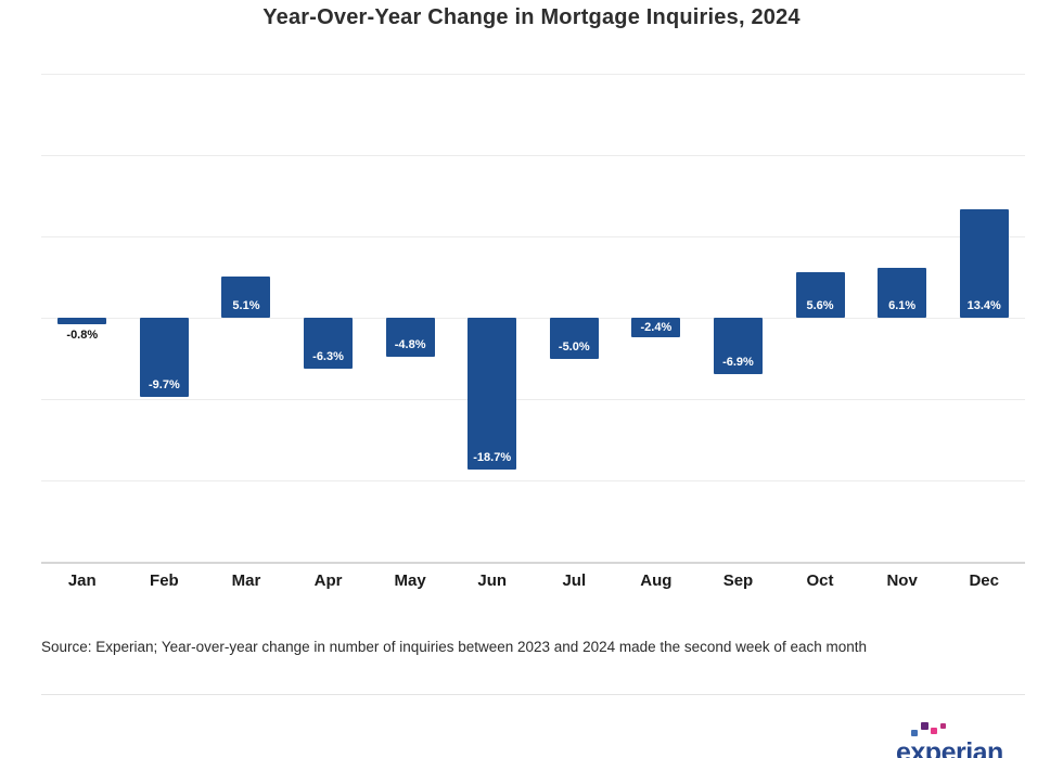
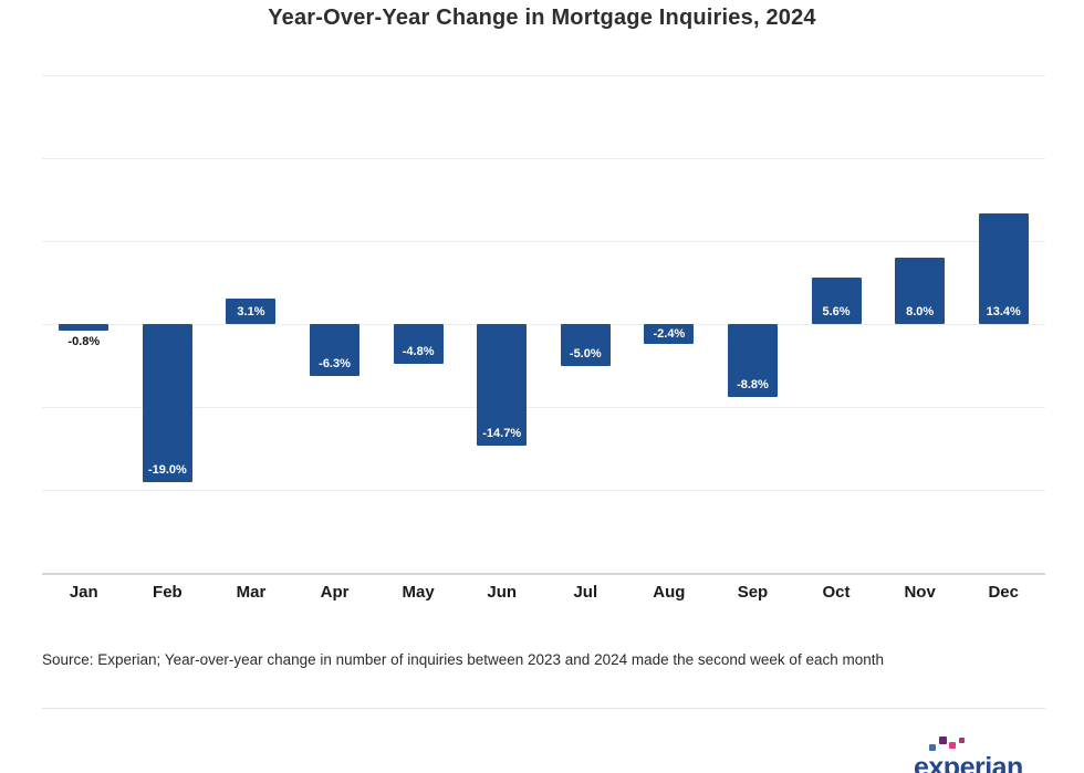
Feb: -9.7% -> -19.0%
Mar: 5.1% -> 3.1%
Jun: -18.7% -> -14.7%
Sep: -6.9% -> -8.8%
Nov: 6.1% -> 8.0%
